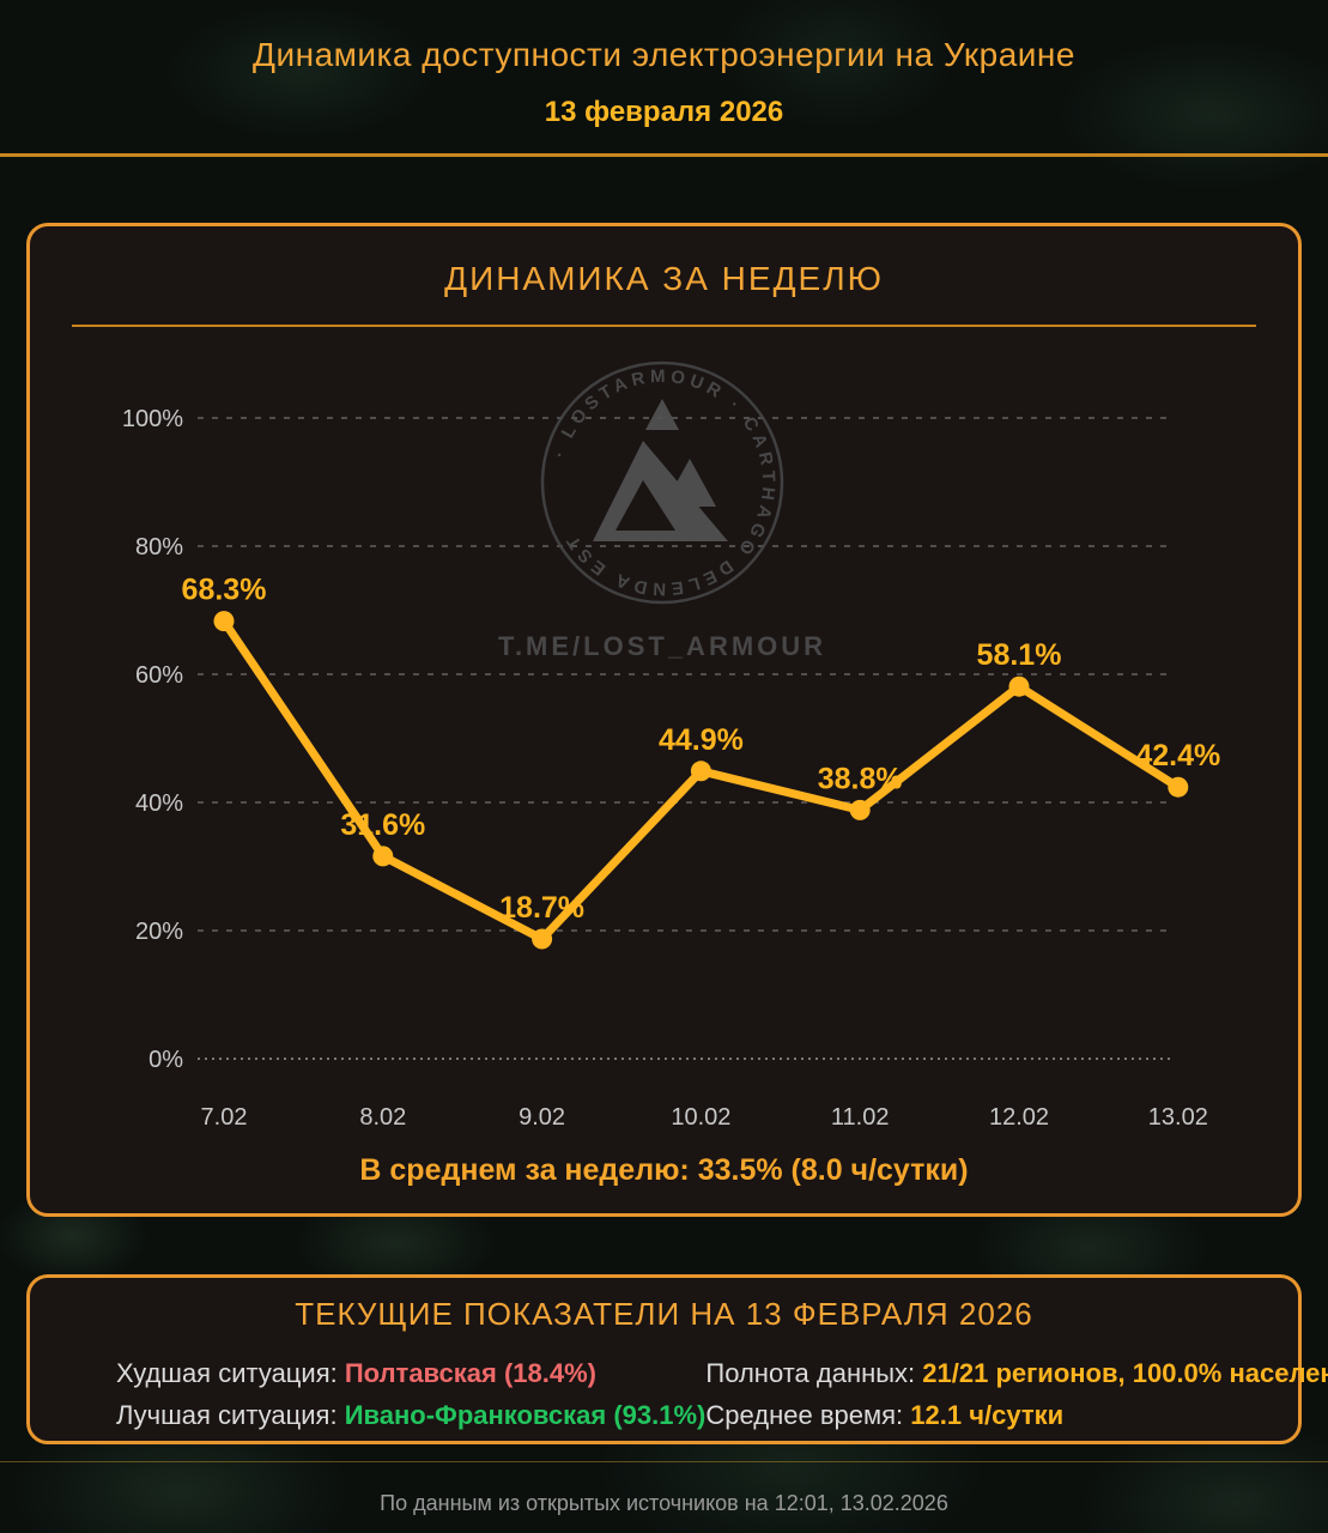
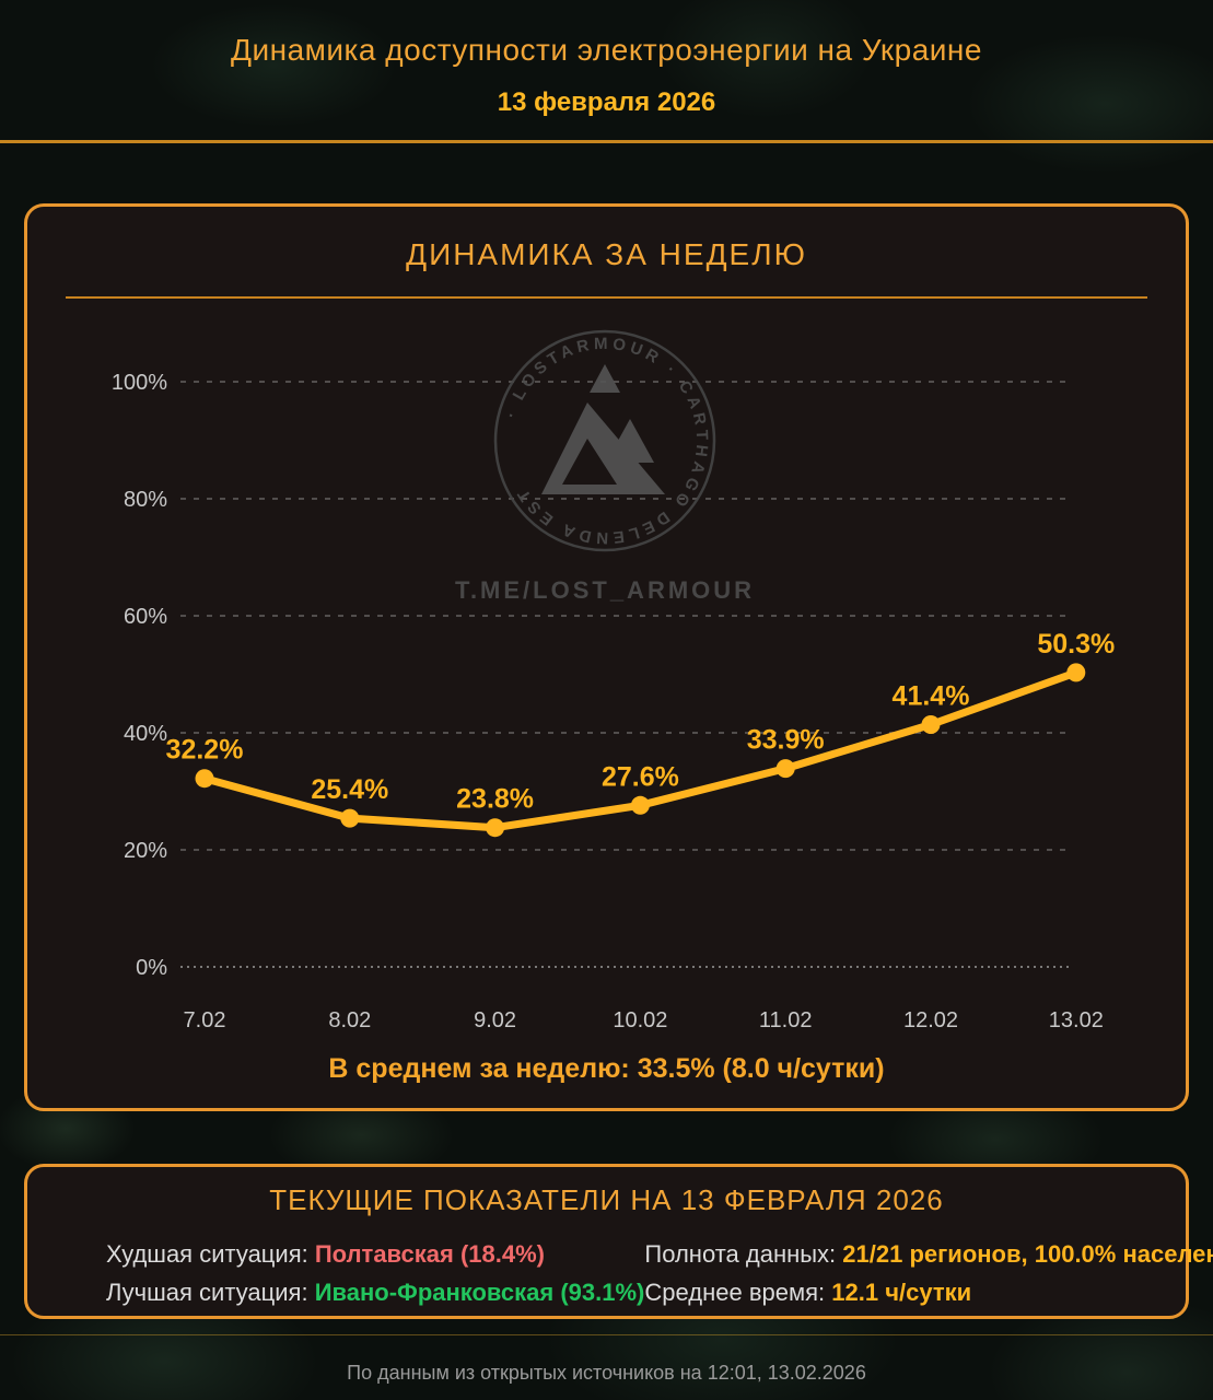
7.02: 68.3% -> 32.2%
8.02: 31.6% -> 25.4%
9.02: 18.7% -> 23.8%
10.02: 44.9% -> 27.6%
11.02: 38.8% -> 33.9%
12.02: 58.1% -> 41.4%
13.02: 42.4% -> 50.3%
